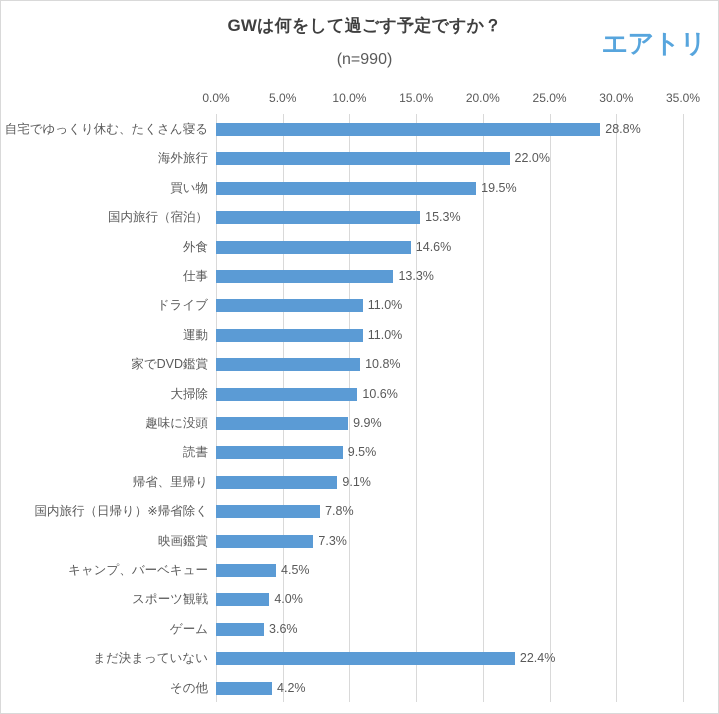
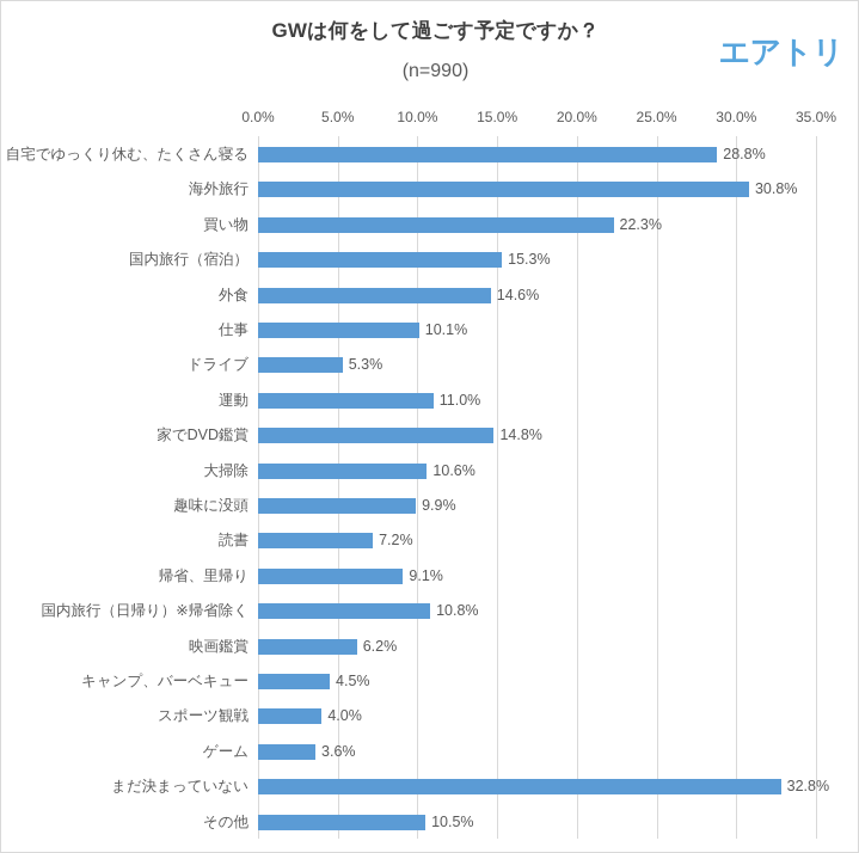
海外旅行: 22.0% -> 30.8%
買い物: 19.5% -> 22.3%
仕事: 13.3% -> 10.1%
ドライブ: 11.0% -> 5.3%
家でDVD鑑賞: 10.8% -> 14.8%
読書: 9.5% -> 7.2%
国内旅行（日帰り）※帰省除く: 7.8% -> 10.8%
映画鑑賞: 7.3% -> 6.2%
まだ決まっていない: 22.4% -> 32.8%
その他: 4.2% -> 10.5%
